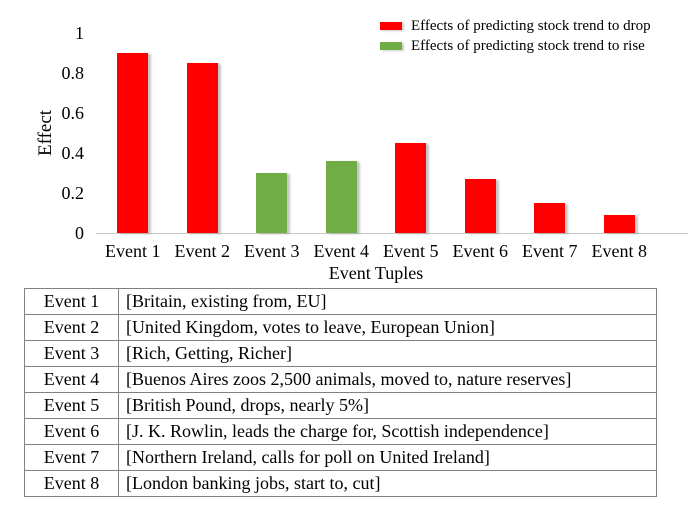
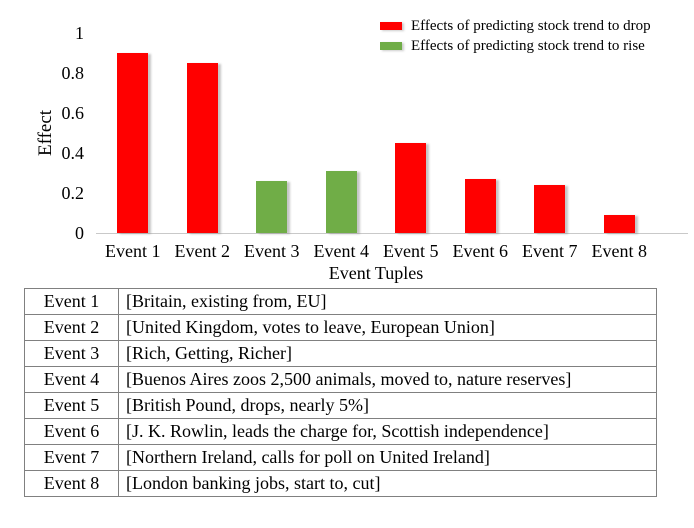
Event 3: 0.30 -> 0.26
Event 4: 0.36 -> 0.31
Event 7: 0.15 -> 0.24
